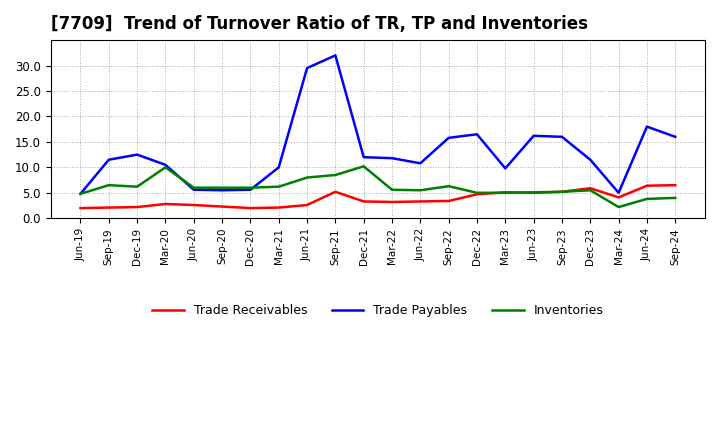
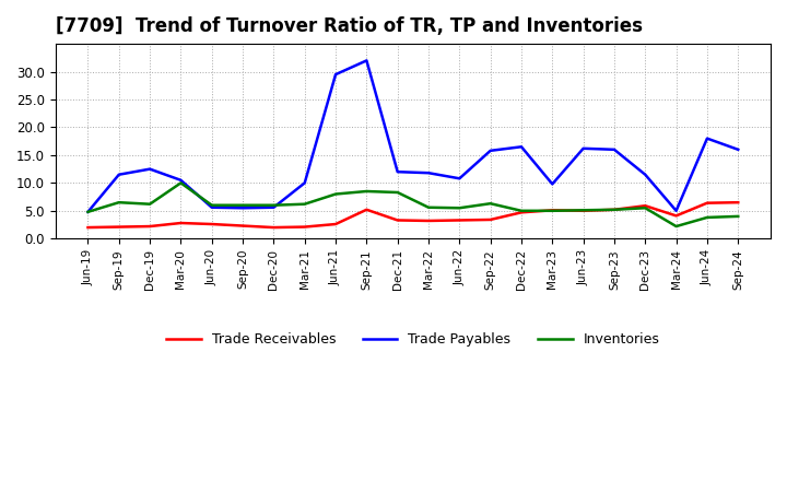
Inventories/Dec-21: 10.2 -> 8.3
